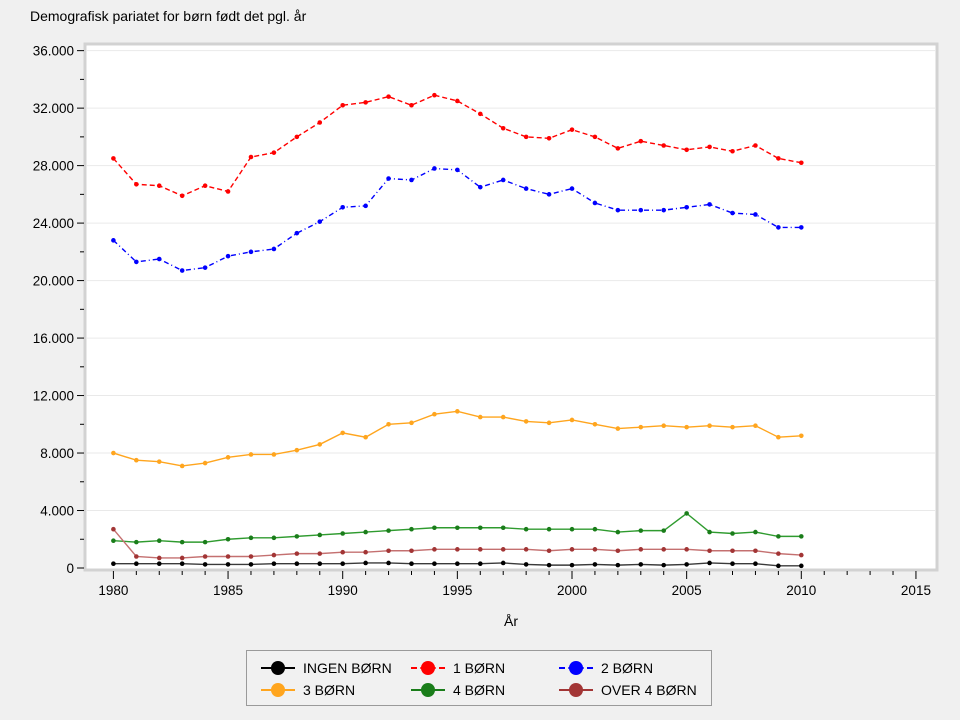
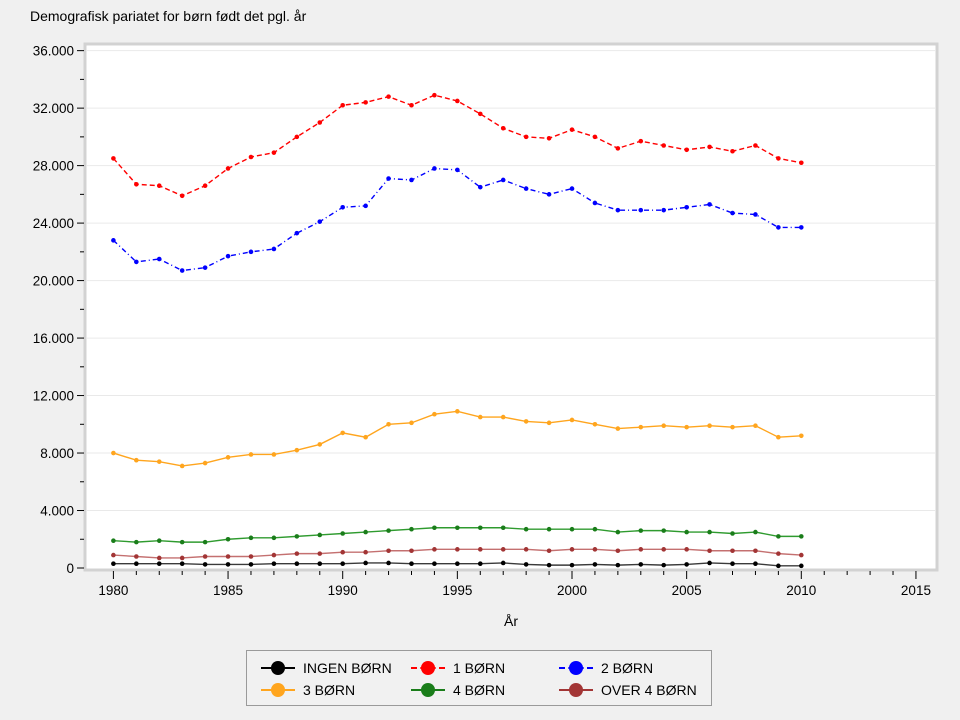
OVER 4 BØRN/1980: 2700 -> 900
1 BØRN/1985: 26200 -> 27800
4 BØRN/2005: 3800 -> 2500
